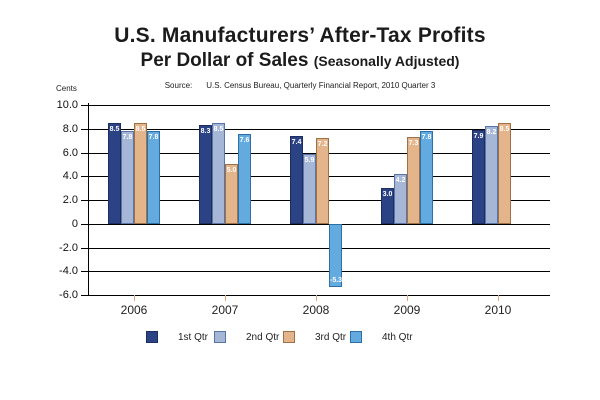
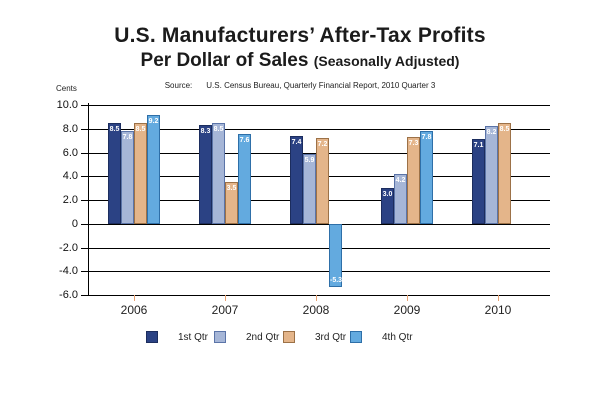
4th Qtr/2006: 7.8 -> 9.2
3rd Qtr/2007: 5.0 -> 3.5
1st Qtr/2010: 7.9 -> 7.1
